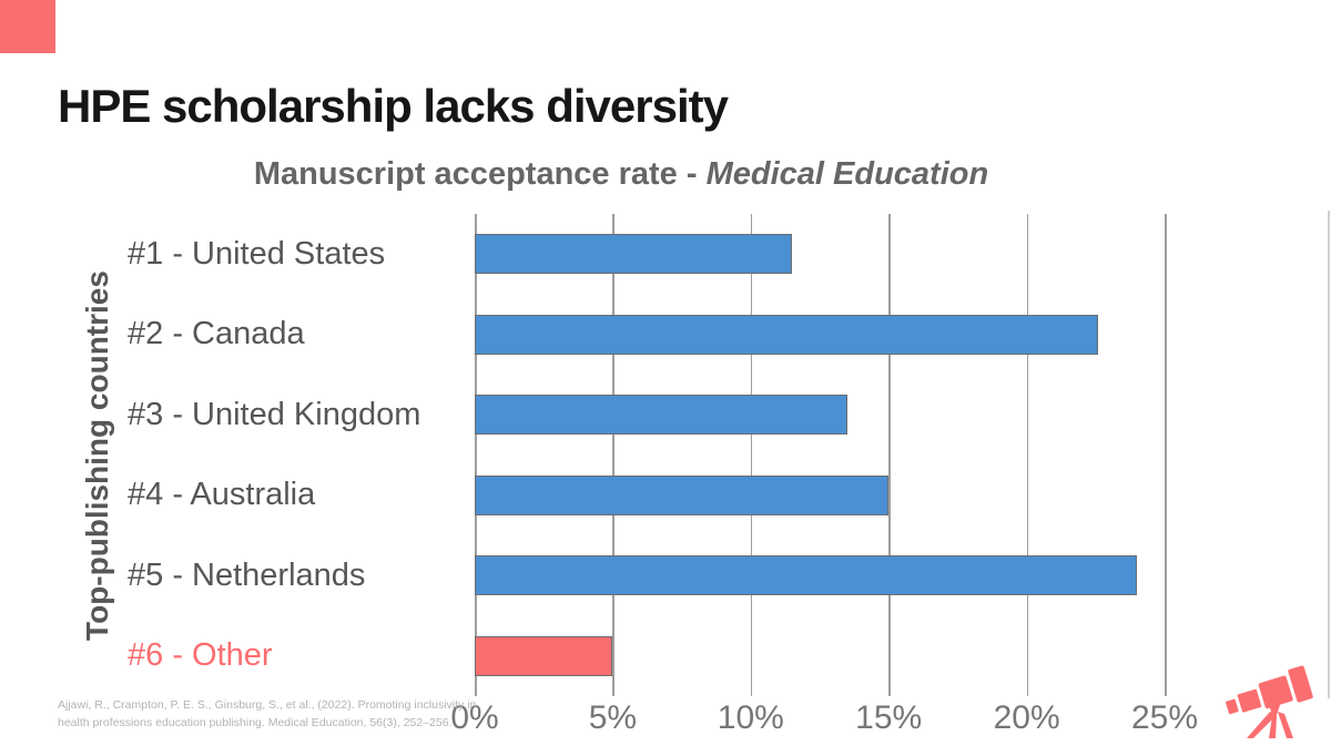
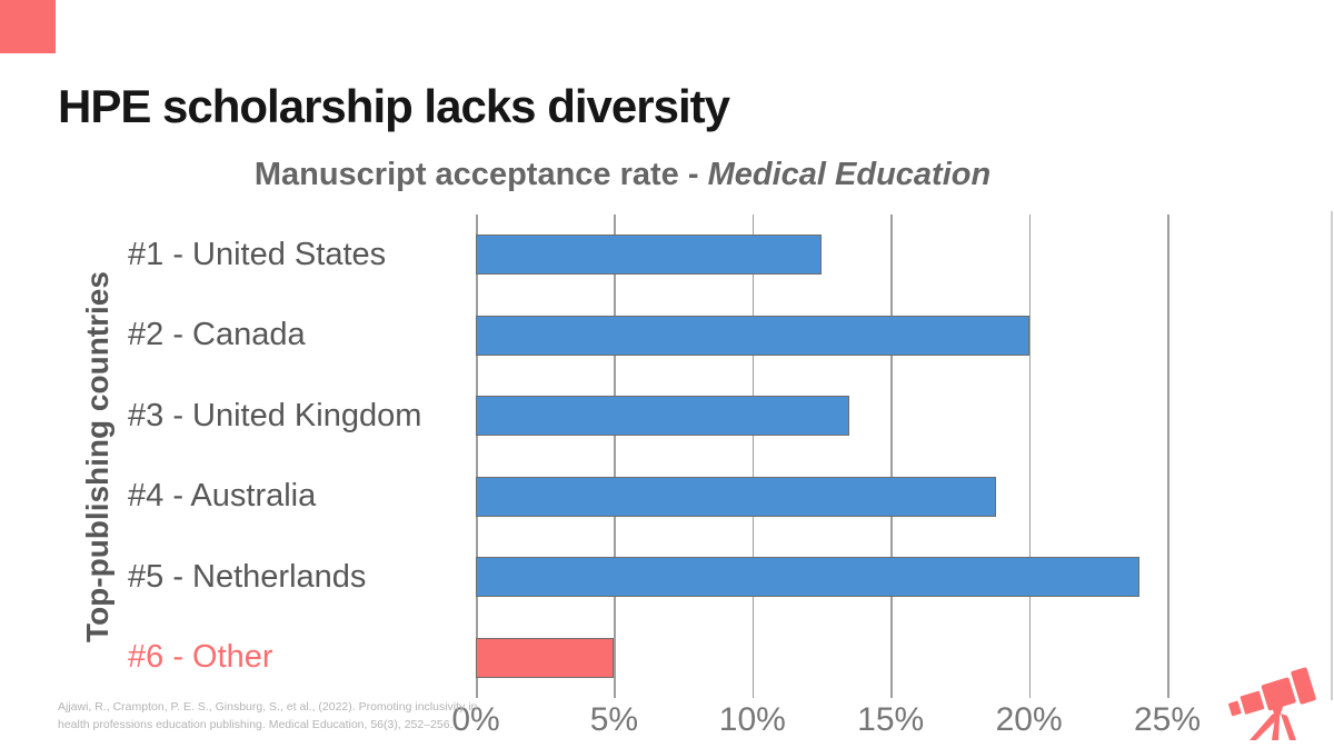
#1 - United States: 11.5% -> 12.5%
#2 - Canada: 22.6% -> 20.0%
#4 - Australia: 15.0% -> 18.8%
